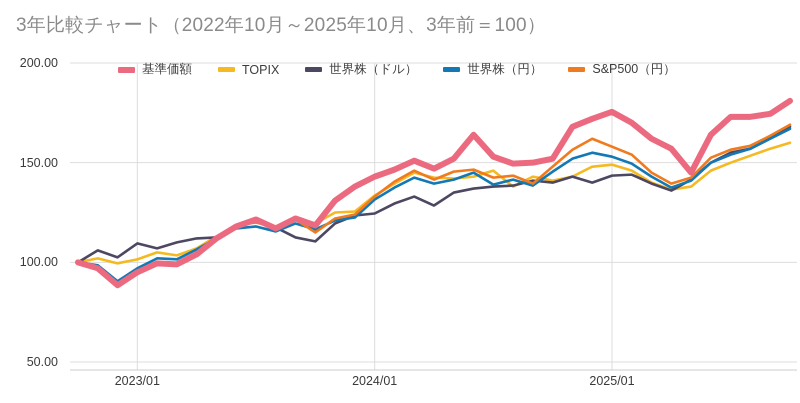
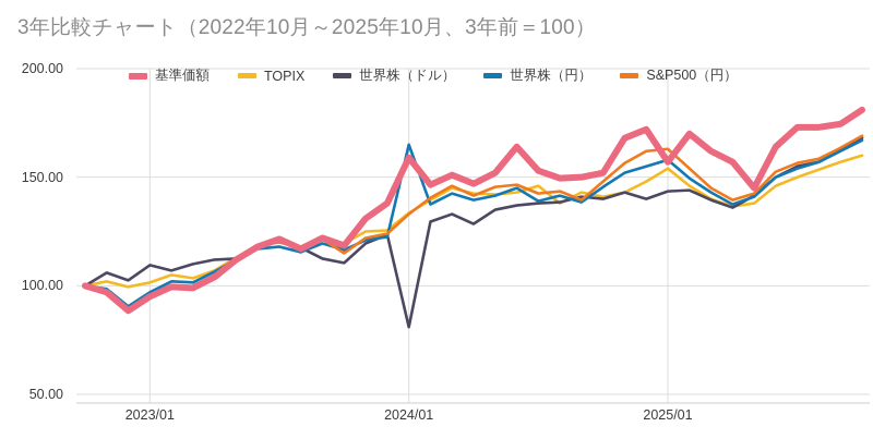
基準価額/2024/01: 143 -> 159
世界株（ドル）/2024/01: 124 -> 81
世界株（円）/2024/01: 132 -> 165
基準価額/2025/01: 176 -> 157
TOPIX/2025/01: 149 -> 154
世界株（円）/2025/01: 153 -> 158
S&P500（円）/2025/01: 158 -> 163
